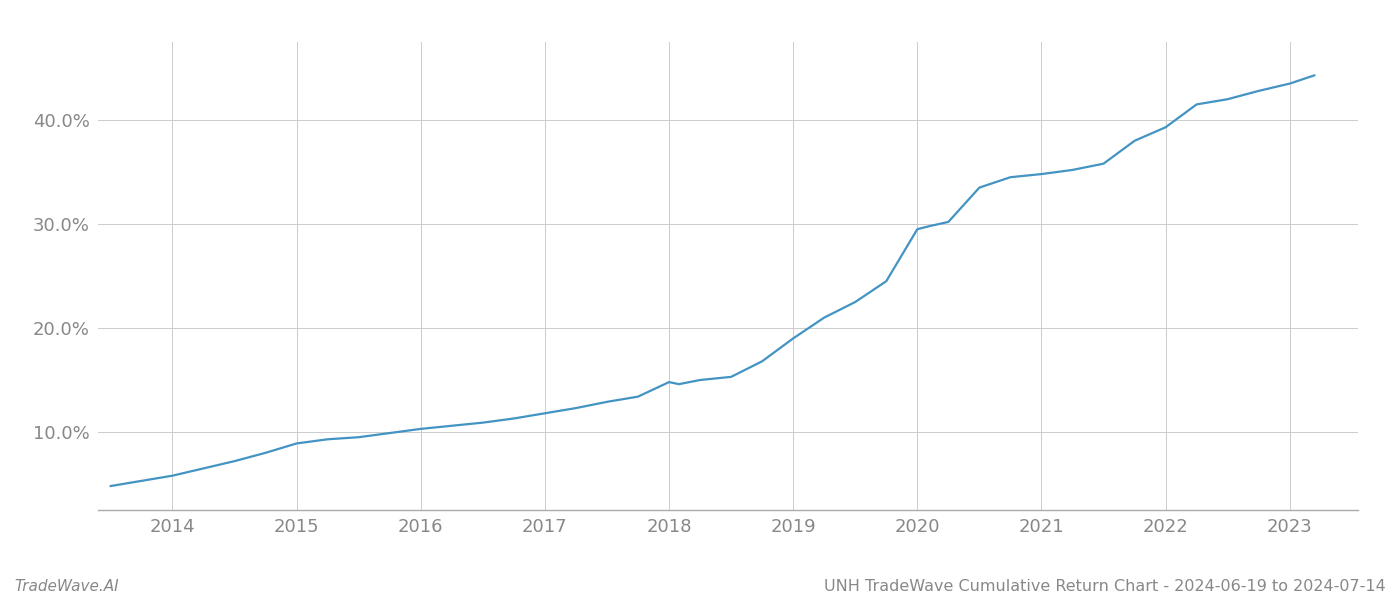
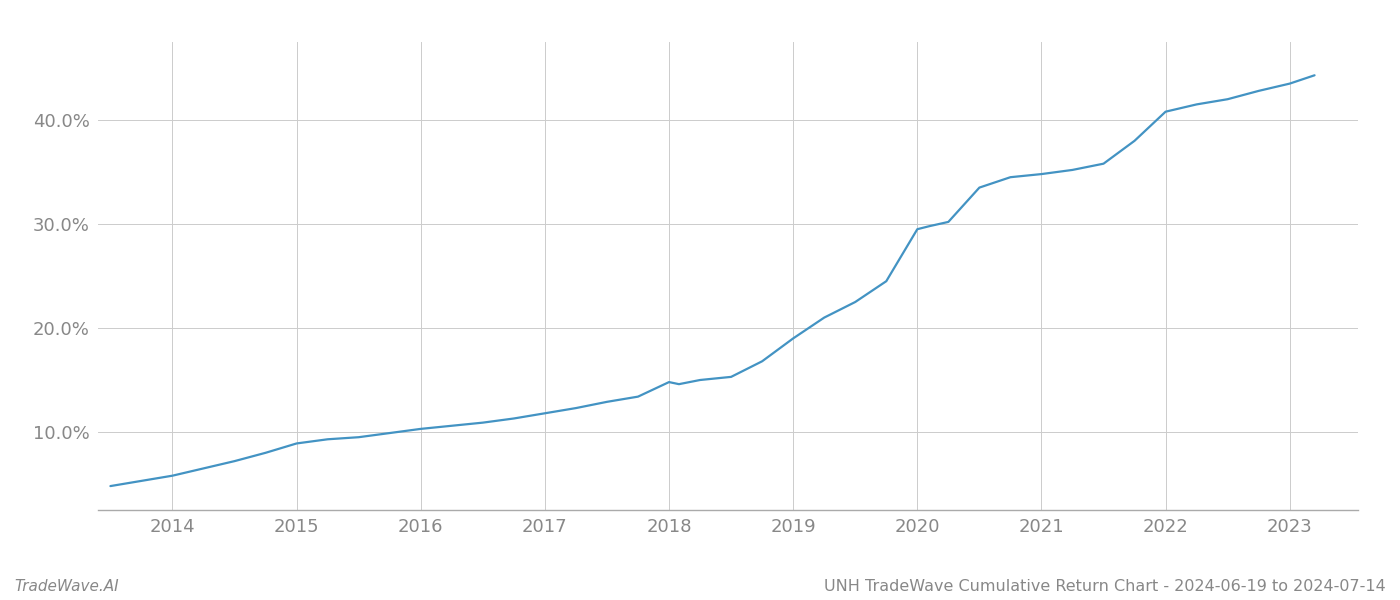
2022: 39.3% -> 40.8%
